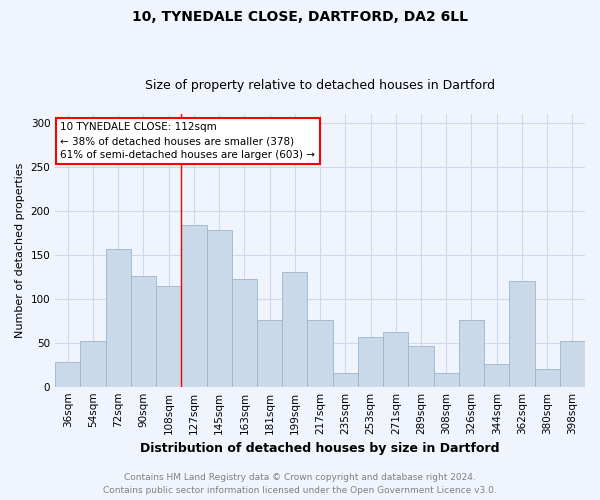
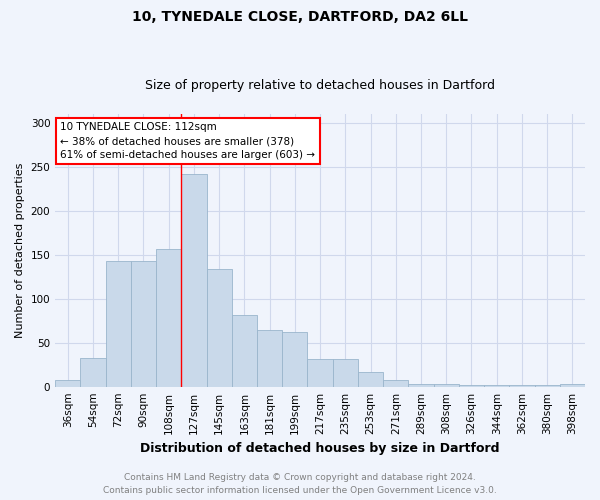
36sqm: 28 -> 8
54sqm: 52 -> 33
72sqm: 156 -> 143
90sqm: 126 -> 143
108sqm: 114 -> 157
127sqm: 184 -> 242
145sqm: 178 -> 134
163sqm: 122 -> 82
181sqm: 76 -> 65
199sqm: 130 -> 62
217sqm: 76 -> 31
235sqm: 16 -> 31
253sqm: 56 -> 17
271sqm: 62 -> 8
289sqm: 46 -> 3
308sqm: 16 -> 3
326sqm: 76 -> 2
344sqm: 26 -> 2
362sqm: 120 -> 2
380sqm: 20 -> 2
398sqm: 52 -> 3
